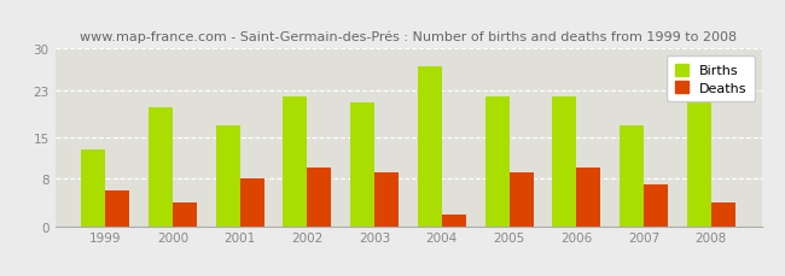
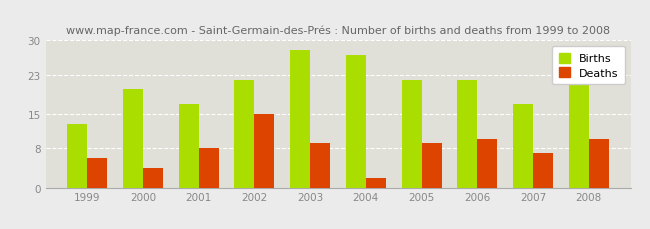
Deaths/2002: 10 -> 15
Births/2003: 21 -> 28
Deaths/2008: 4 -> 10
